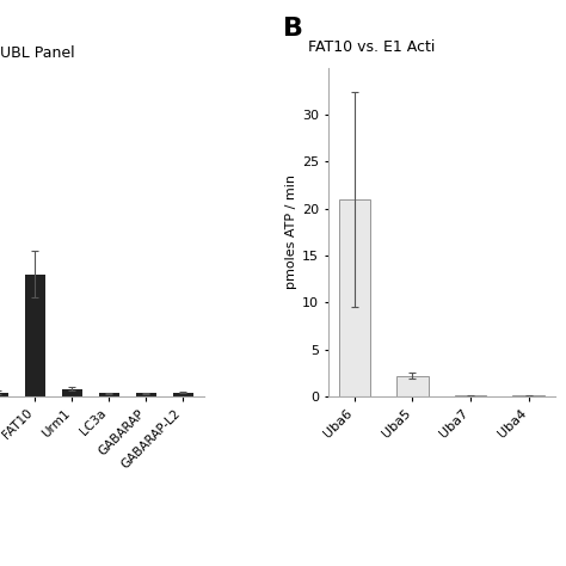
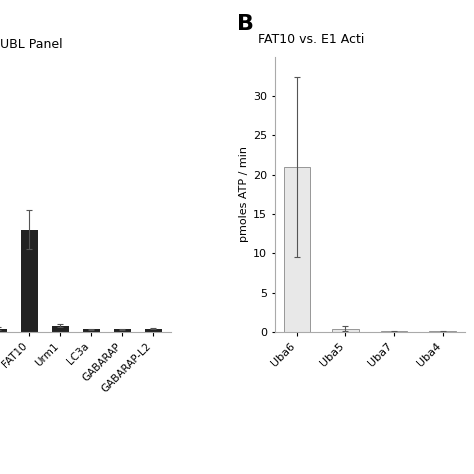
Uba5: 2.2 -> 0.4
